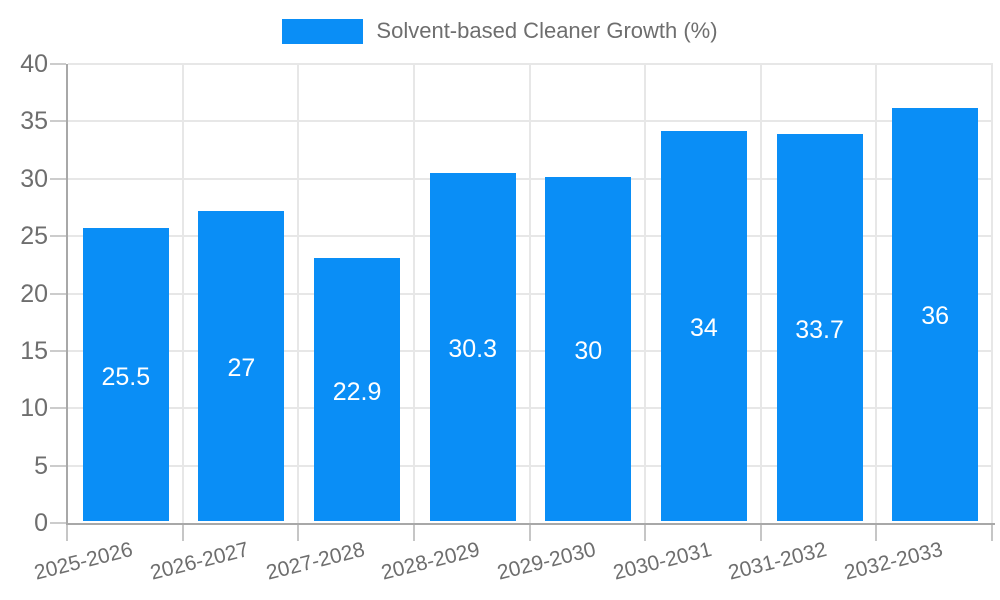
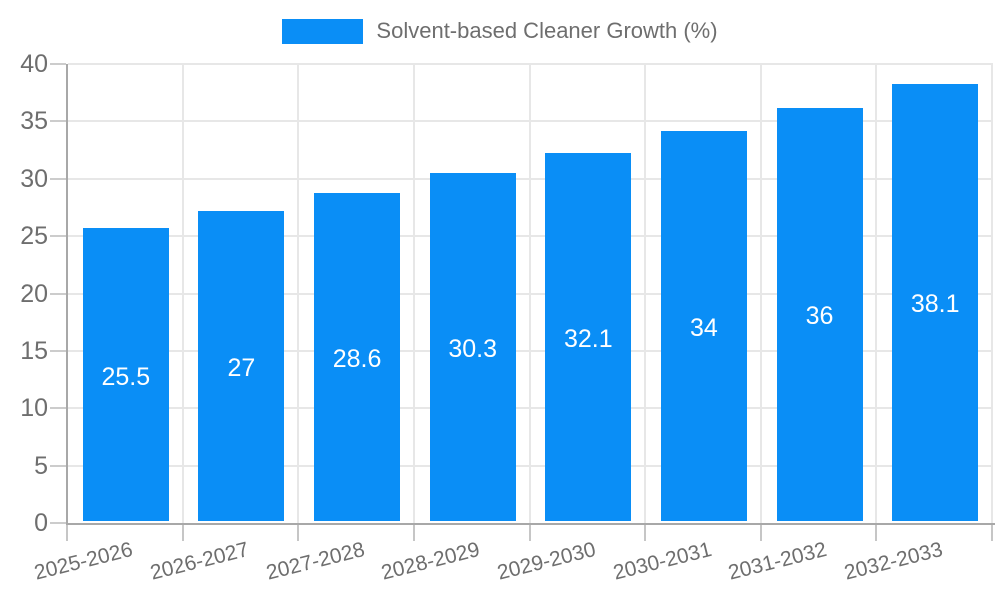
2027-2028: 22.9 -> 28.6
2029-2030: 30 -> 32.1
2031-2032: 33.7 -> 36
2032-2033: 36 -> 38.1
